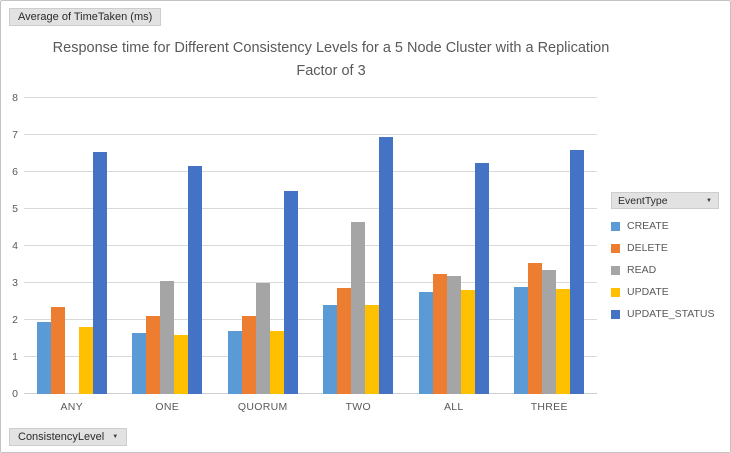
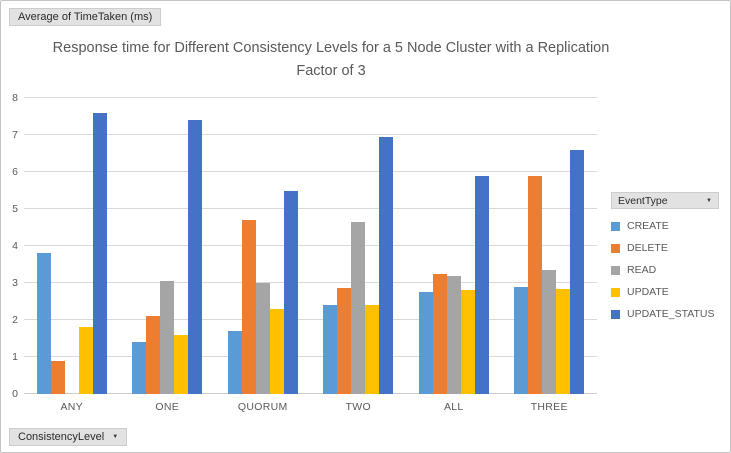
CREATE/ANY: 1.9 -> 3.8
DELETE/ANY: 2.4 -> 0.9
UPDATE_STATUS/ANY: 6.5 -> 7.6
CREATE/ONE: 1.6 -> 1.4
UPDATE_STATUS/ONE: 6.2 -> 7.4
DELETE/QUORUM: 2.1 -> 4.7
UPDATE/QUORUM: 1.7 -> 2.3
UPDATE_STATUS/ALL: 6.2 -> 5.9
DELETE/THREE: 3.5 -> 5.9
